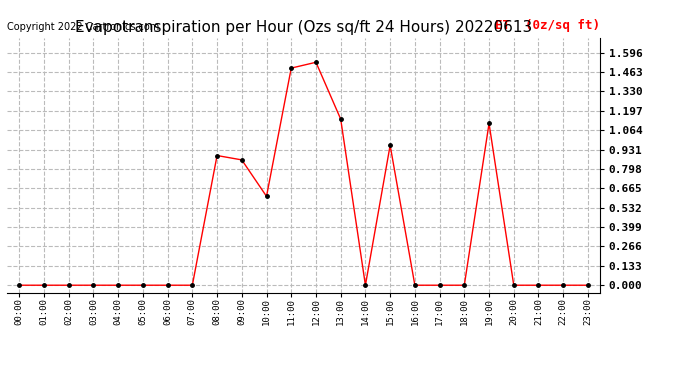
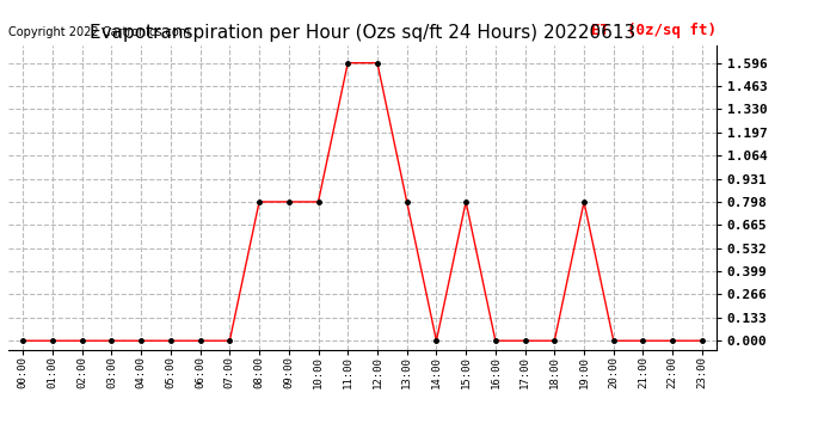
08:00: 0.89 -> 0.80
09:00: 0.86 -> 0.80
10:00: 0.61 -> 0.80
11:00: 1.49 -> 1.60
12:00: 1.53 -> 1.60
13:00: 1.14 -> 0.80
15:00: 0.96 -> 0.80
19:00: 1.11 -> 0.80
